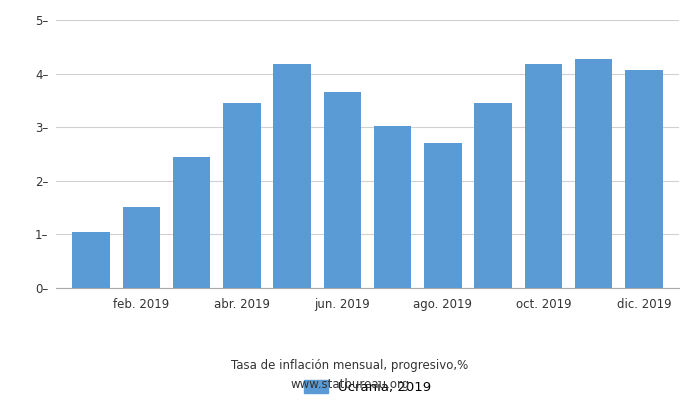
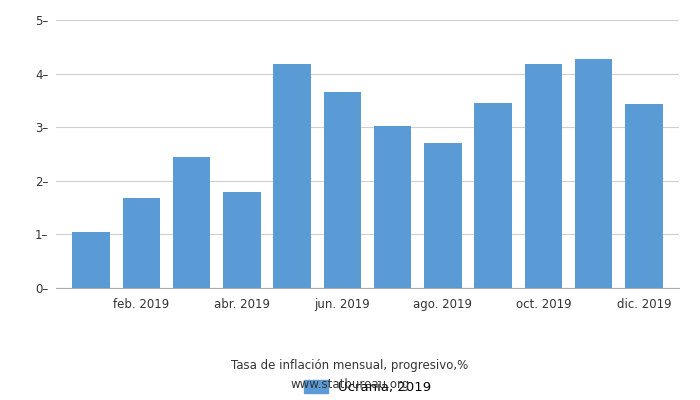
feb. 2019: 1.51– -> 1.68–
abr. 2019: 3.45– -> 1.80–
dic. 2019: 4.06– -> 3.44–
